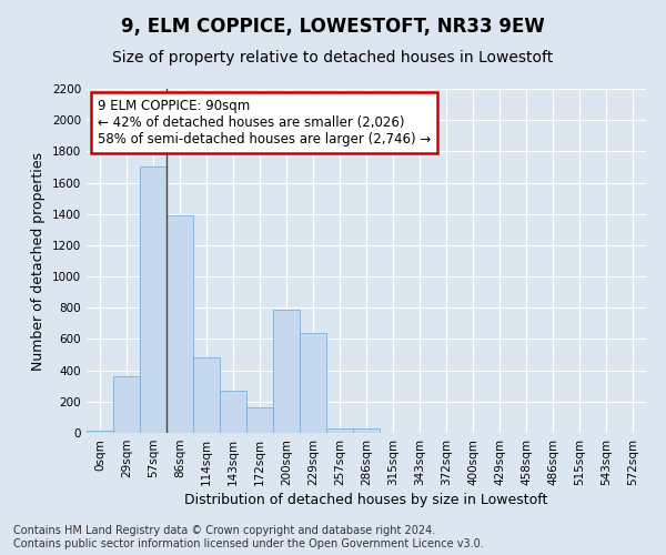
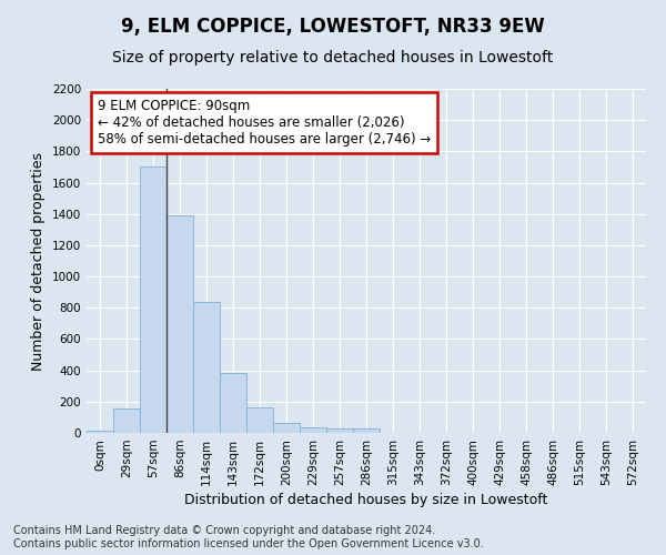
29sqm: 360 -> 160
114sqm: 480 -> 840
143sqm: 270 -> 380
200sqm: 790 -> 60
229sqm: 640 -> 40
